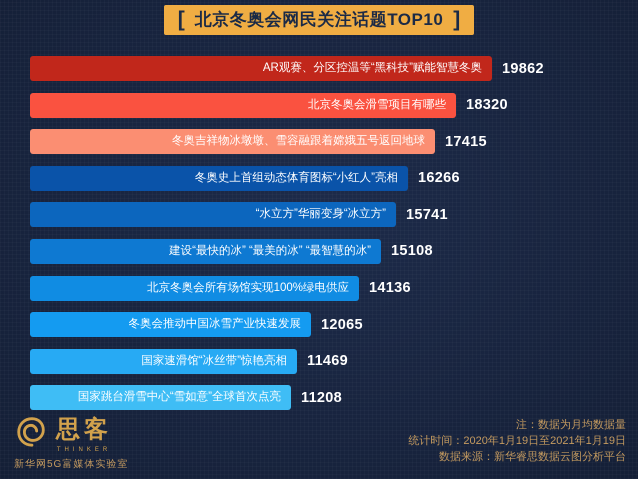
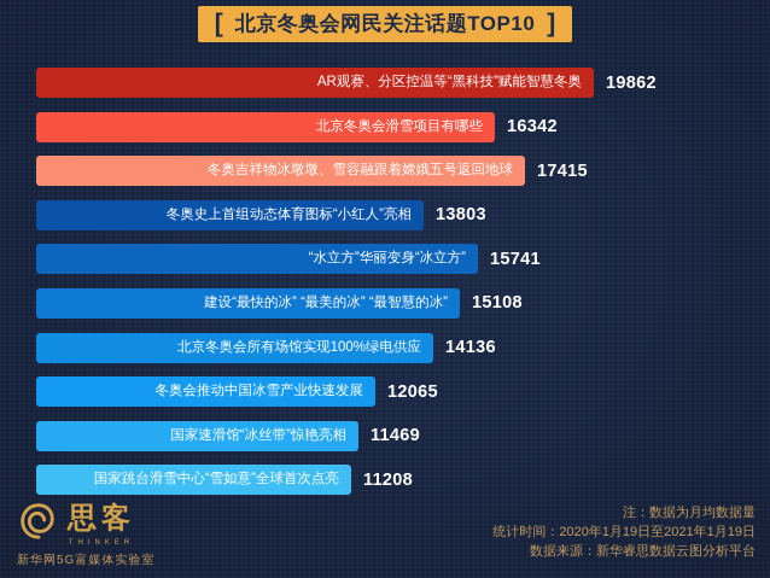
北京冬奥会滑雪项目有哪些: 18320 -> 16342
冬奥史上首组动态体育图标“小红人”亮相: 16266 -> 13803
